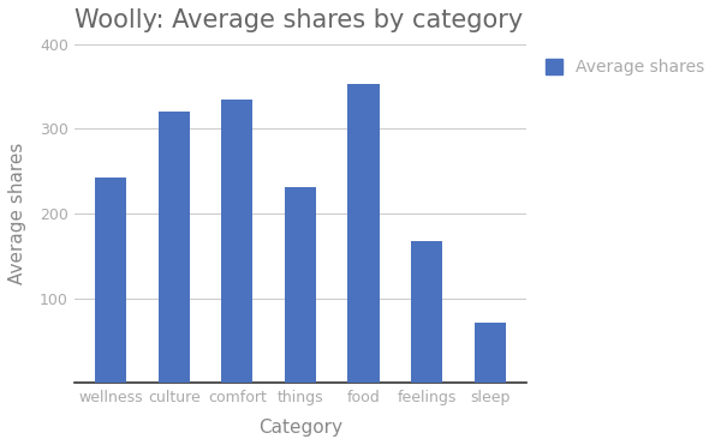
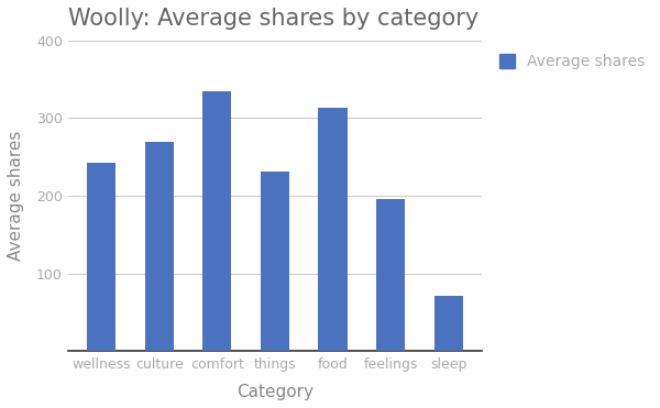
culture: 320 -> 270
food: 353 -> 314
feelings: 168 -> 196
